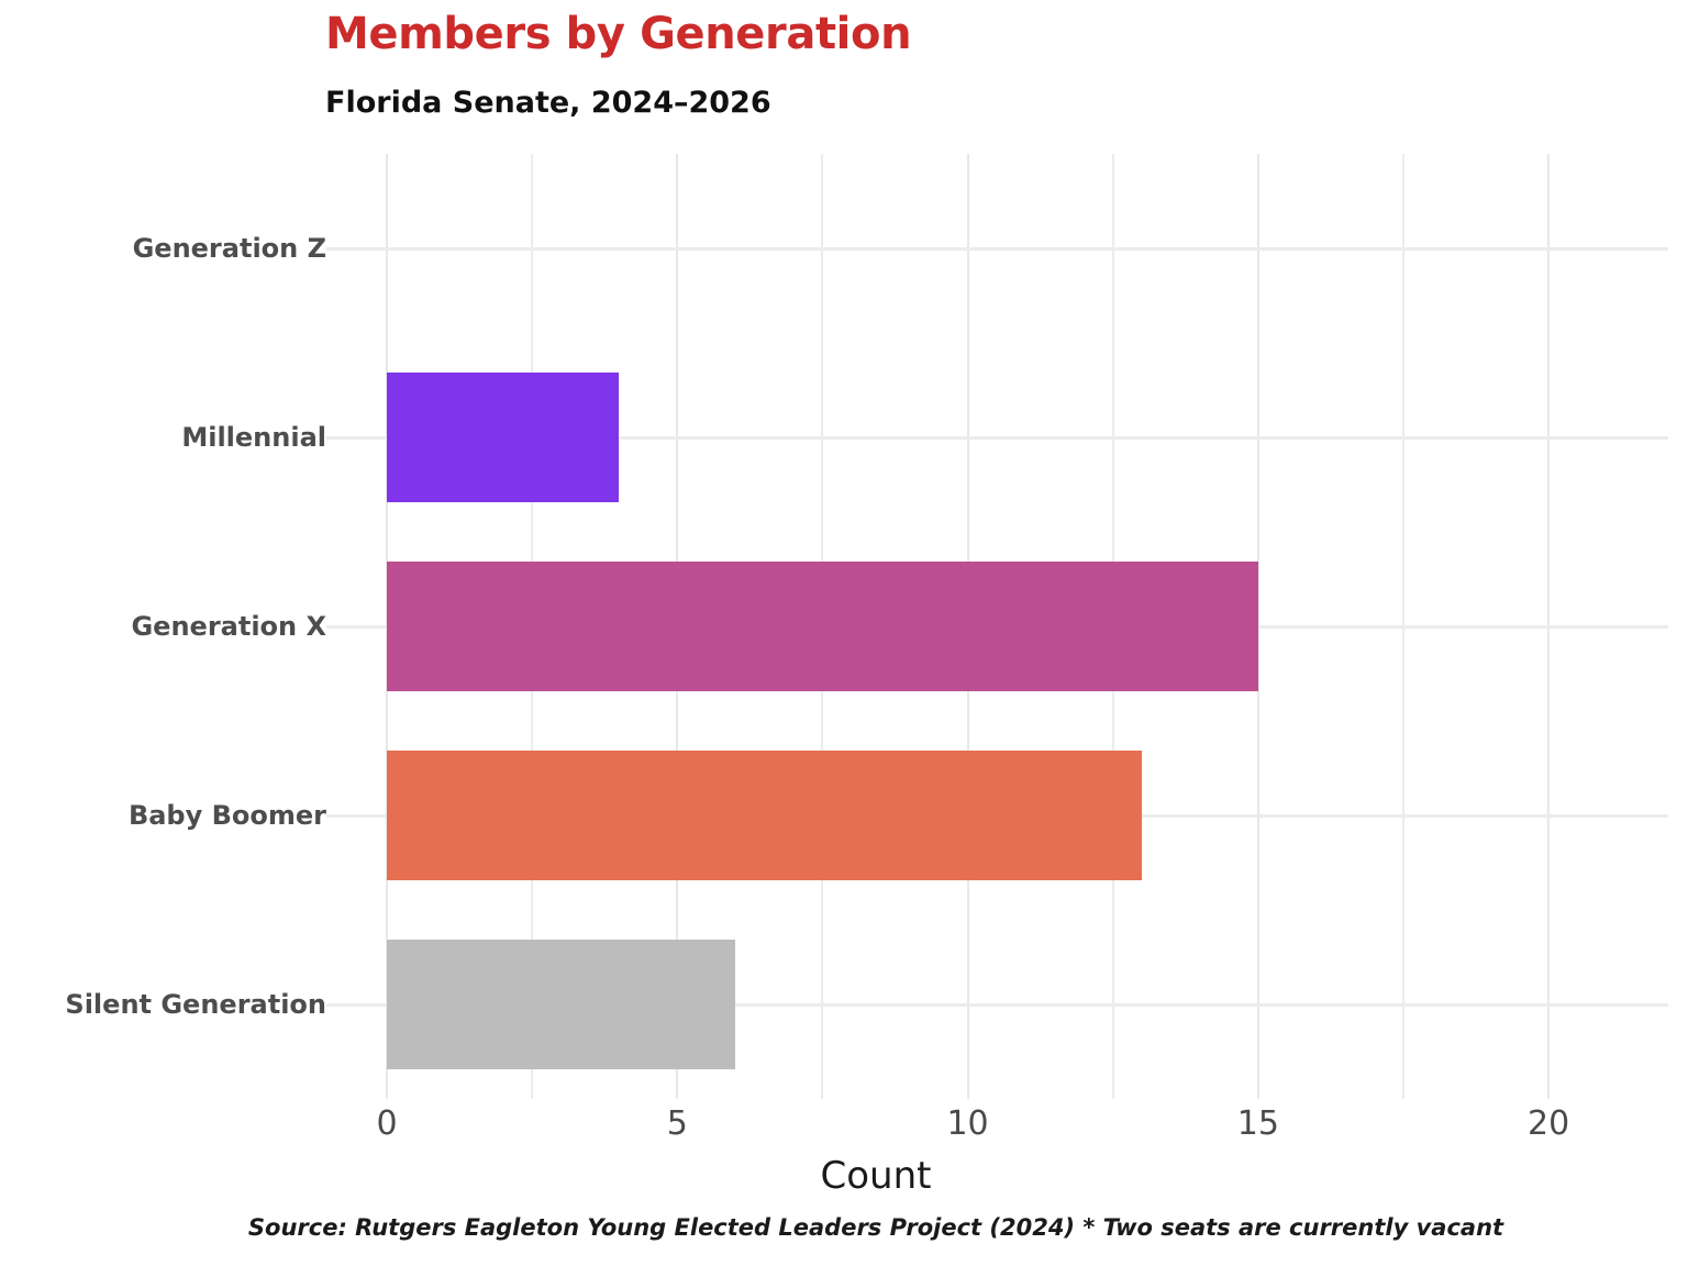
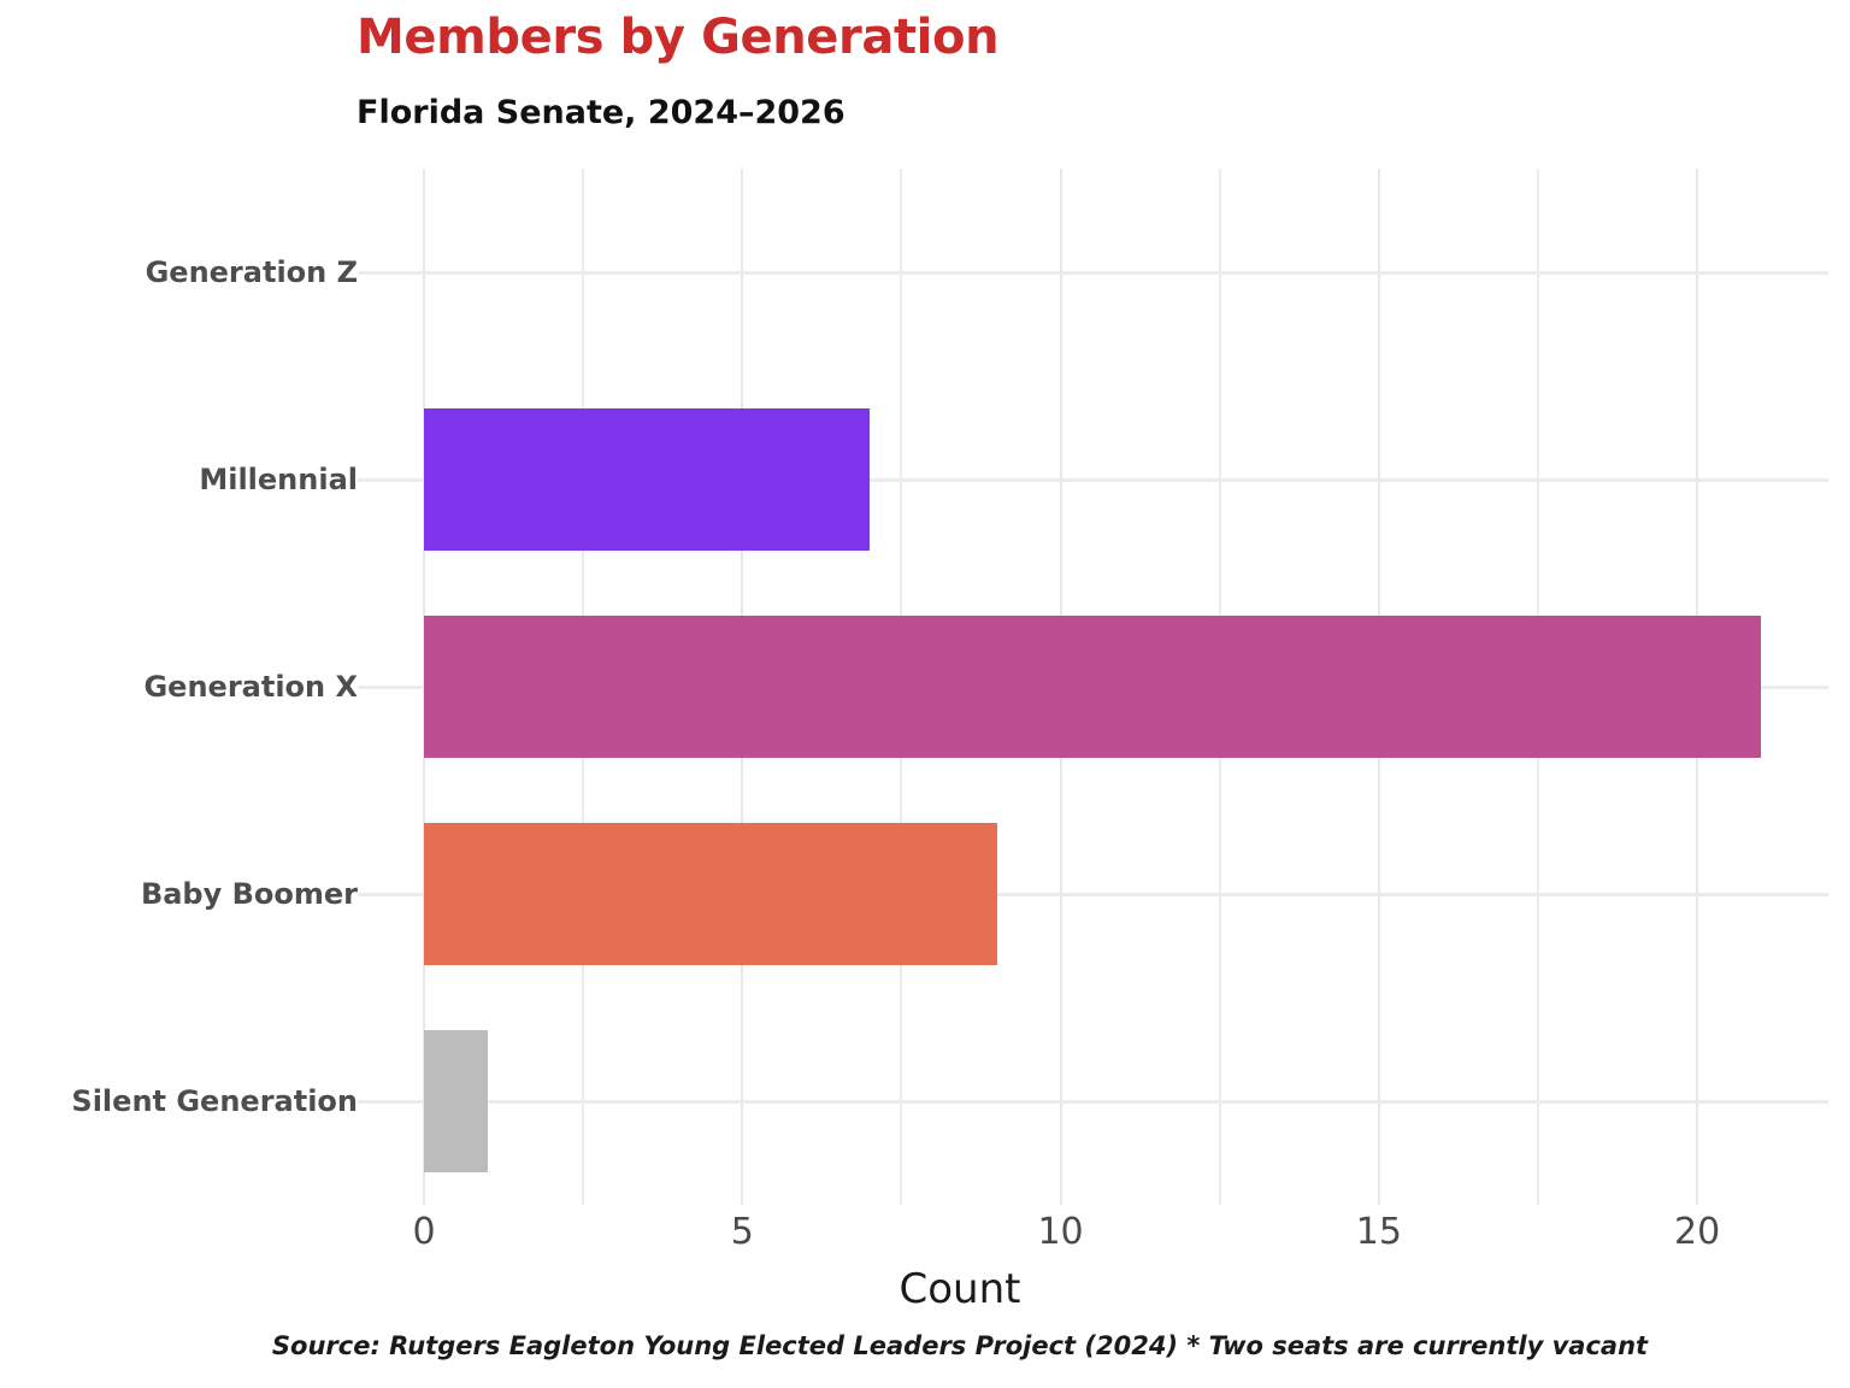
Millennial: 4 -> 7
Generation X: 15 -> 21
Baby Boomer: 13 -> 9
Silent Generation: 6 -> 1
